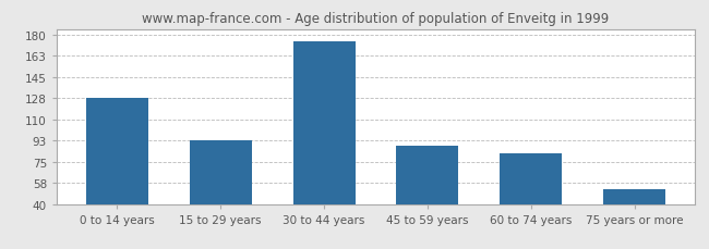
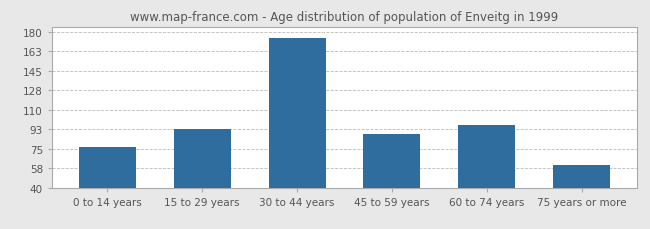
0 to 14 years: 128 -> 77
60 to 74 years: 82 -> 96
75 years or more: 52 -> 60
